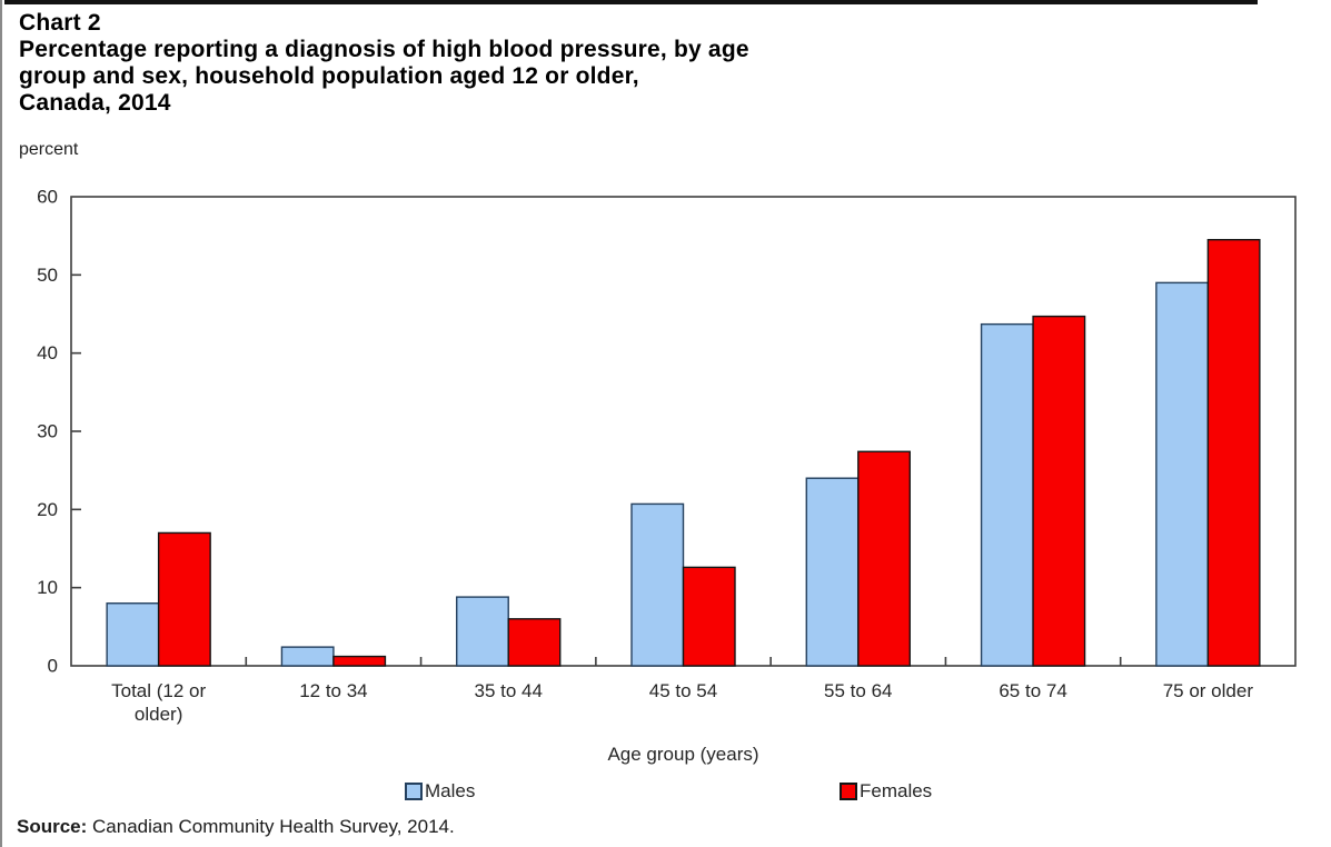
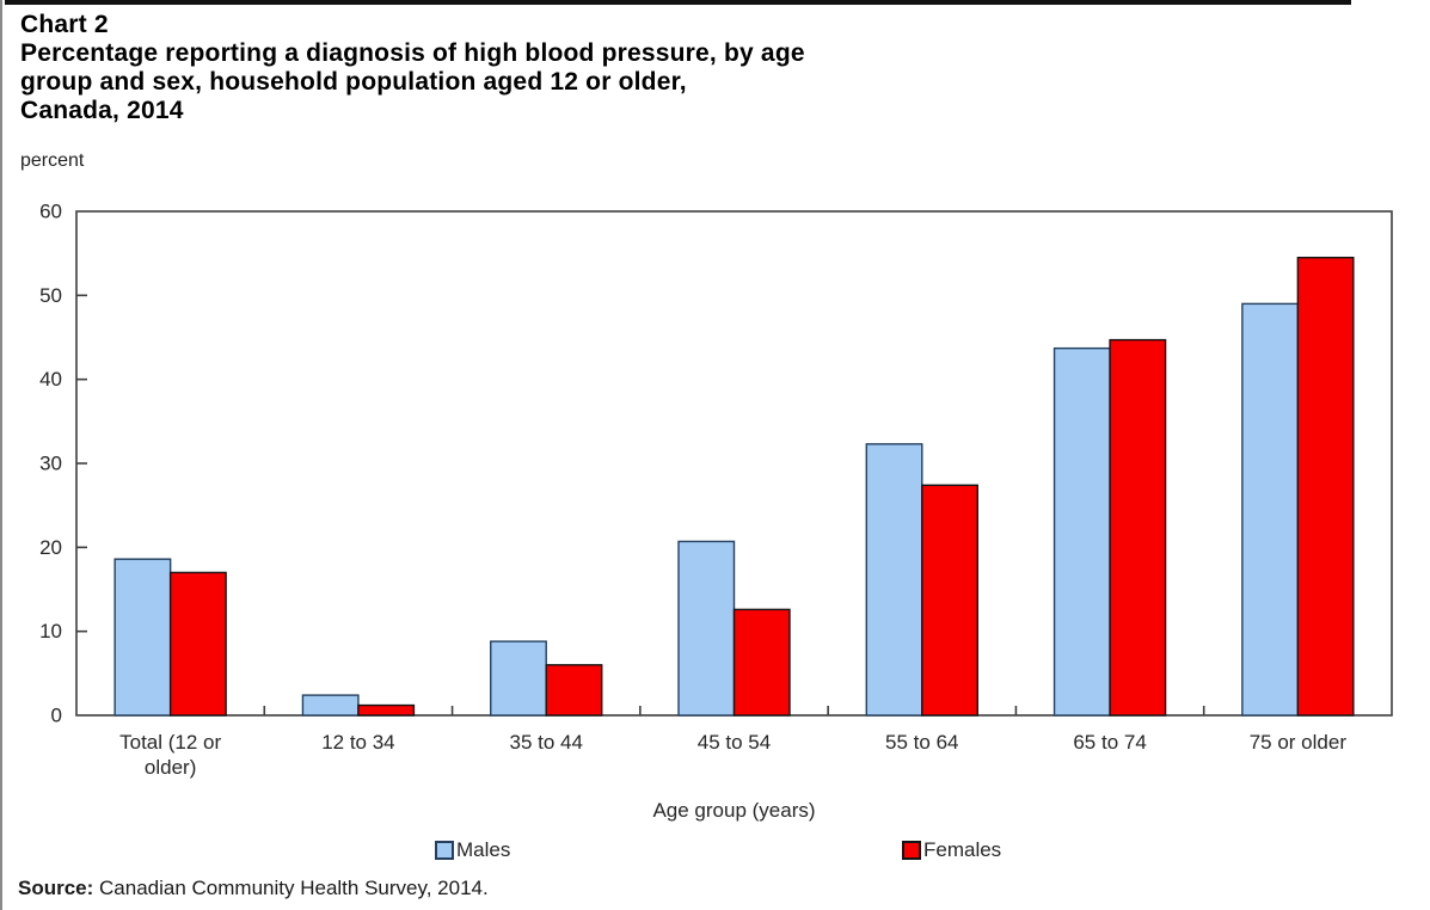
Males/Total (12 or older): 8 -> 19
Males/55 to 64: 24 -> 32
